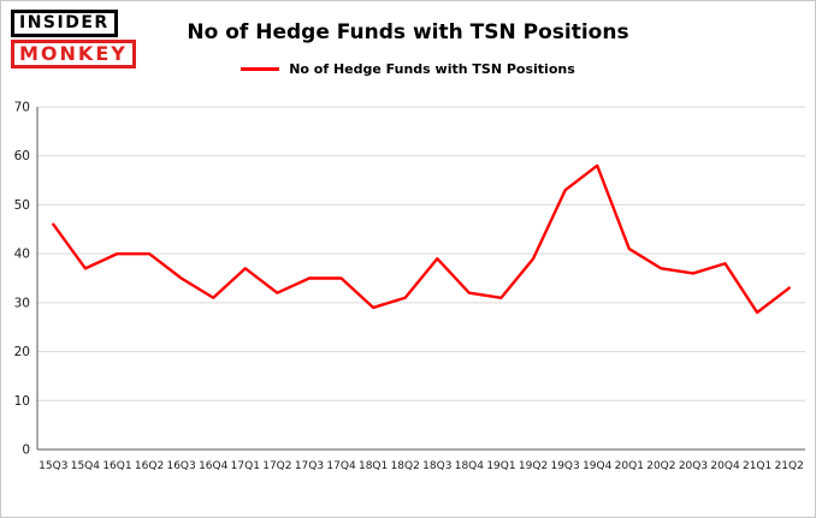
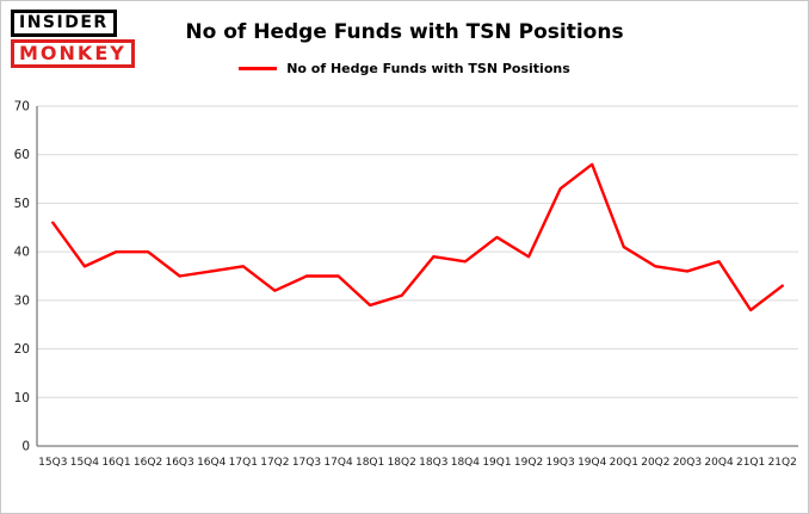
16Q4: 31 -> 36
18Q4: 32 -> 38
19Q1: 31 -> 43
